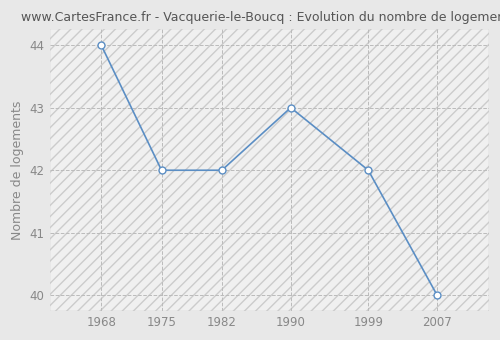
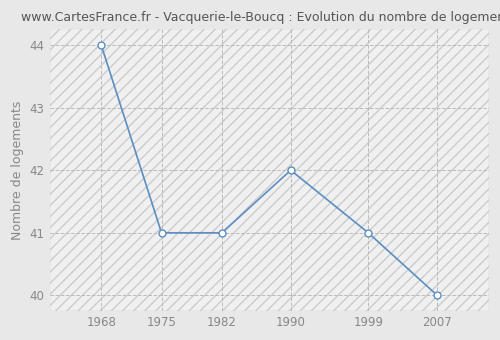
1975: 42 -> 41
1982: 42 -> 41
1990: 43 -> 42
1999: 42 -> 41
